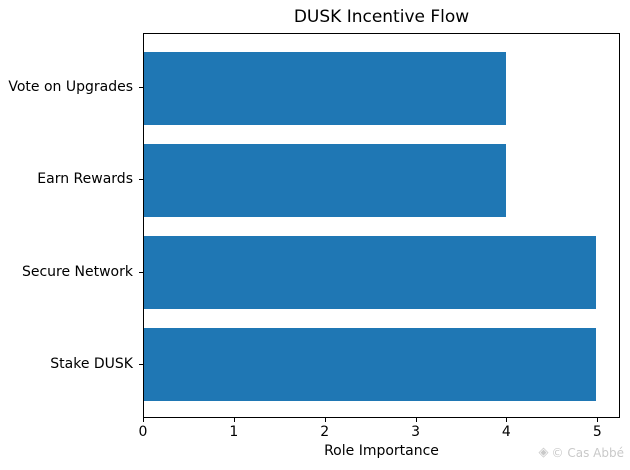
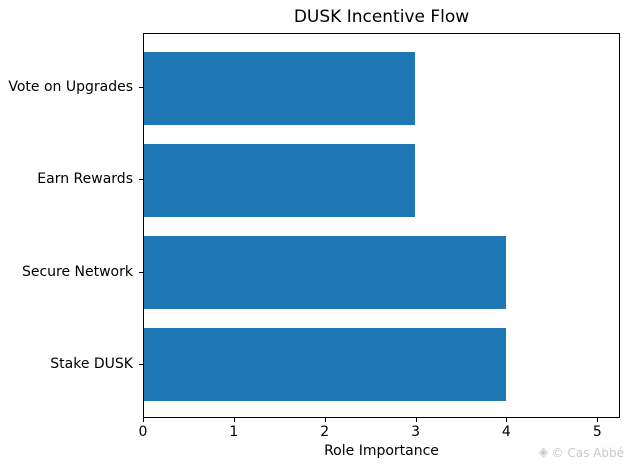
Vote on Upgrades: 4 -> 3
Earn Rewards: 4 -> 3
Secure Network: 5 -> 4
Stake DUSK: 5 -> 4
